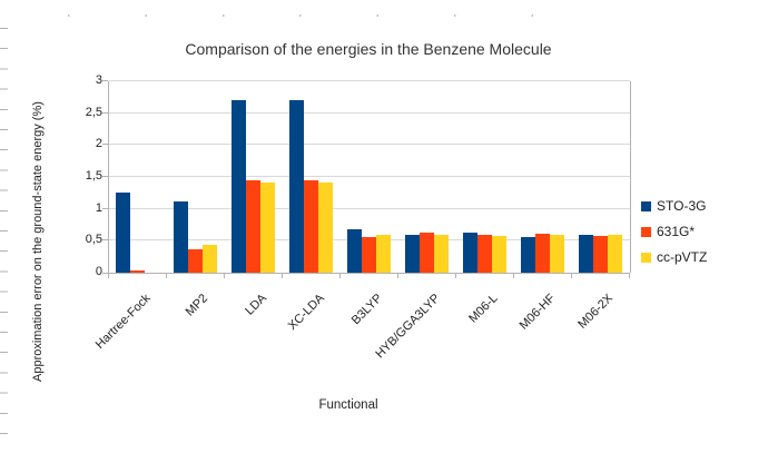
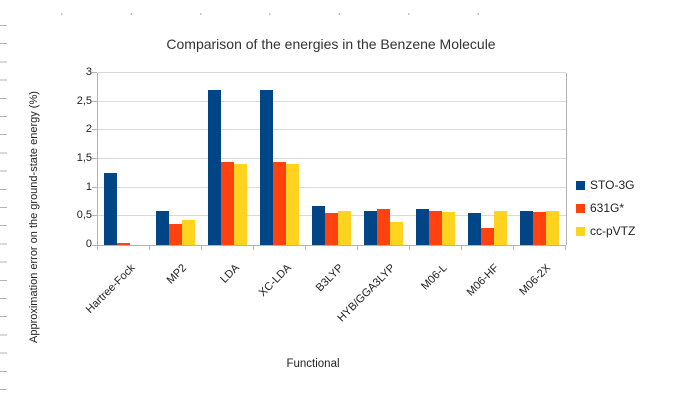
STO-3G/MP2: 1.1 -> 0.6
cc-pVTZ/HYB/GGA3LYP: 0.6 -> 0.4
631G*/M06-HF: 0.6 -> 0.3
